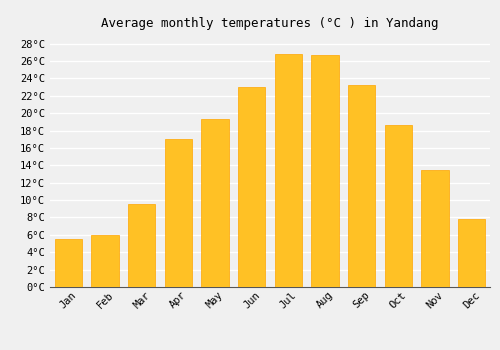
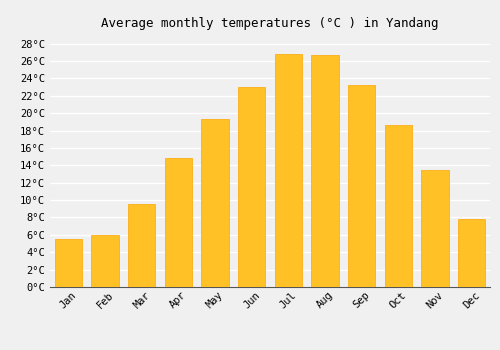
Apr: 17.0°C -> 14.8°C
